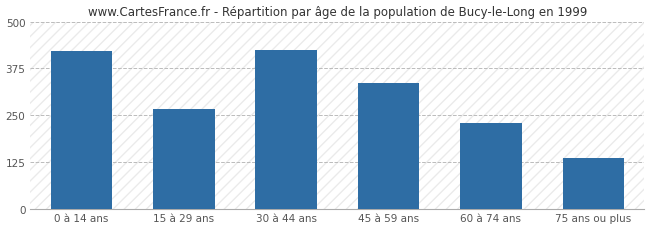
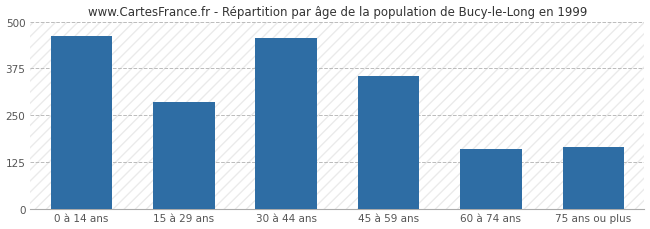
0 à 14 ans: 420 -> 460
15 à 29 ans: 265 -> 285
30 à 44 ans: 425 -> 455
45 à 59 ans: 335 -> 355
60 à 74 ans: 228 -> 160
75 ans ou plus: 135 -> 165
